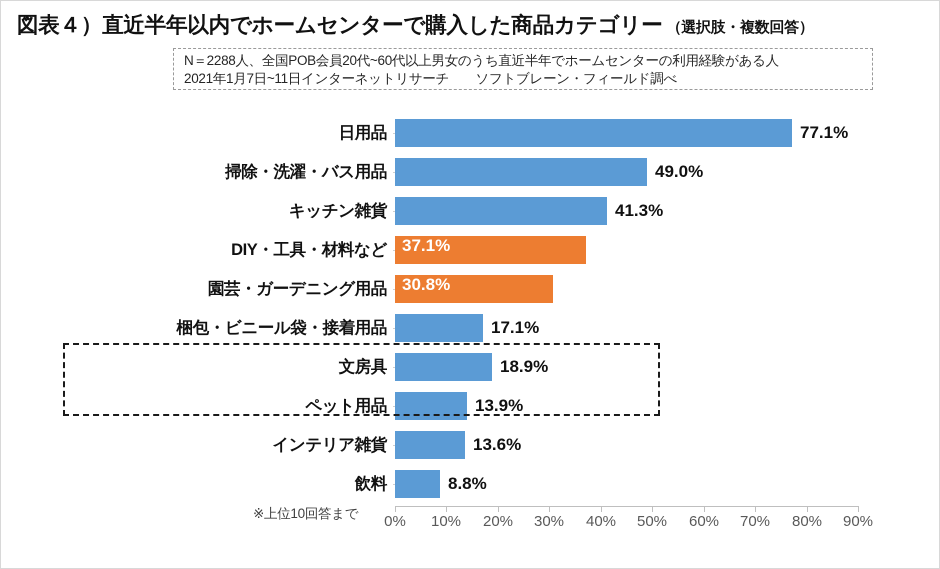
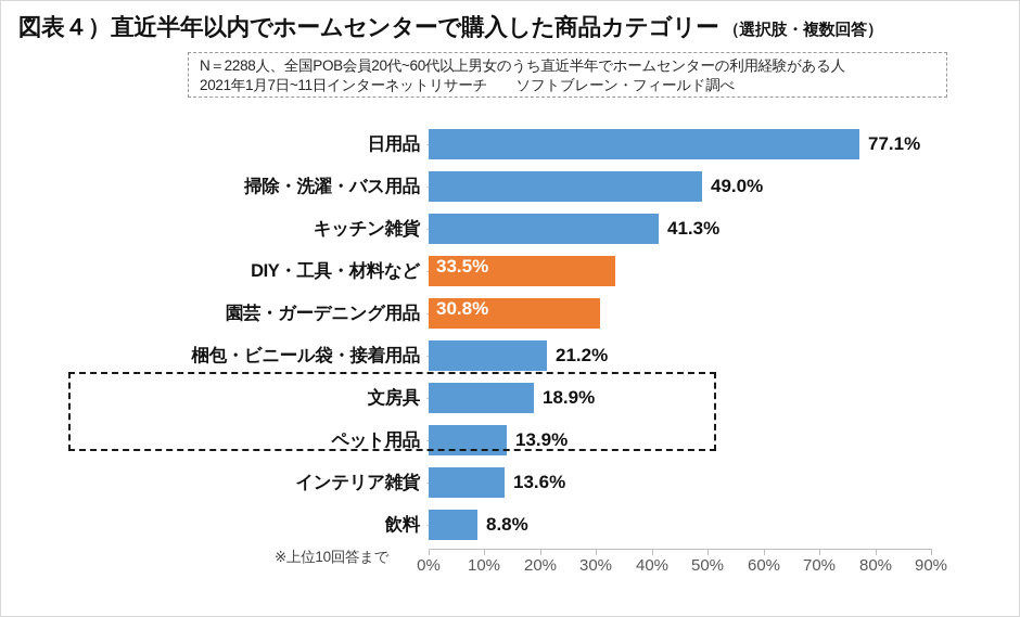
DIY・工具・材料など: 37.1% -> 33.5%
梱包・ビニール袋・接着用品: 17.1% -> 21.2%
